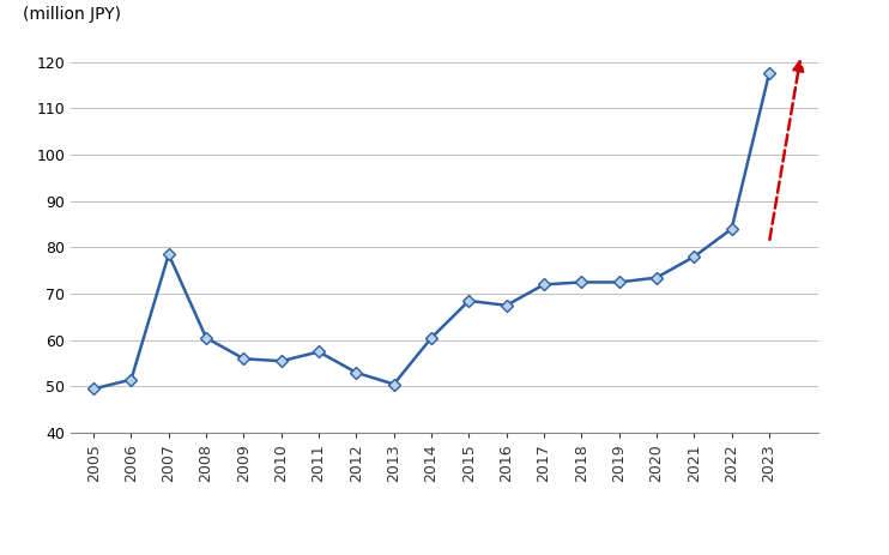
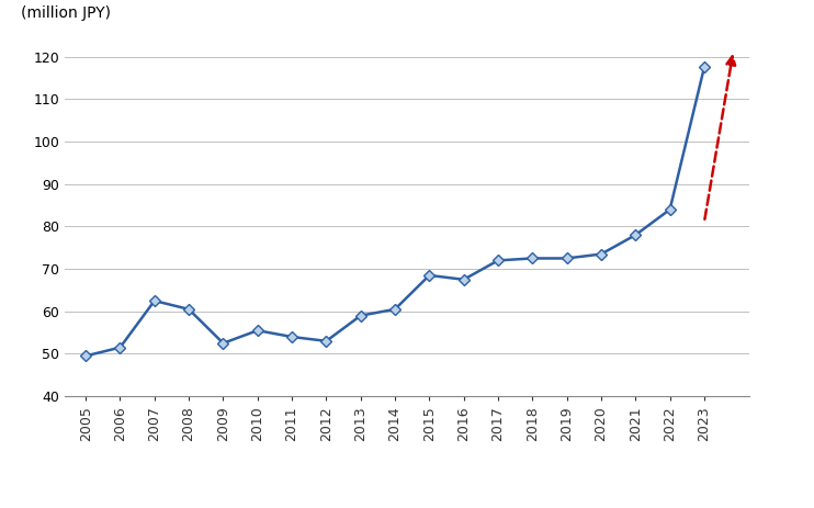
2007: 78.5 -> 62.5
2009: 56.0 -> 52.5
2011: 57.5 -> 54.0
2013: 50.5 -> 59.0
